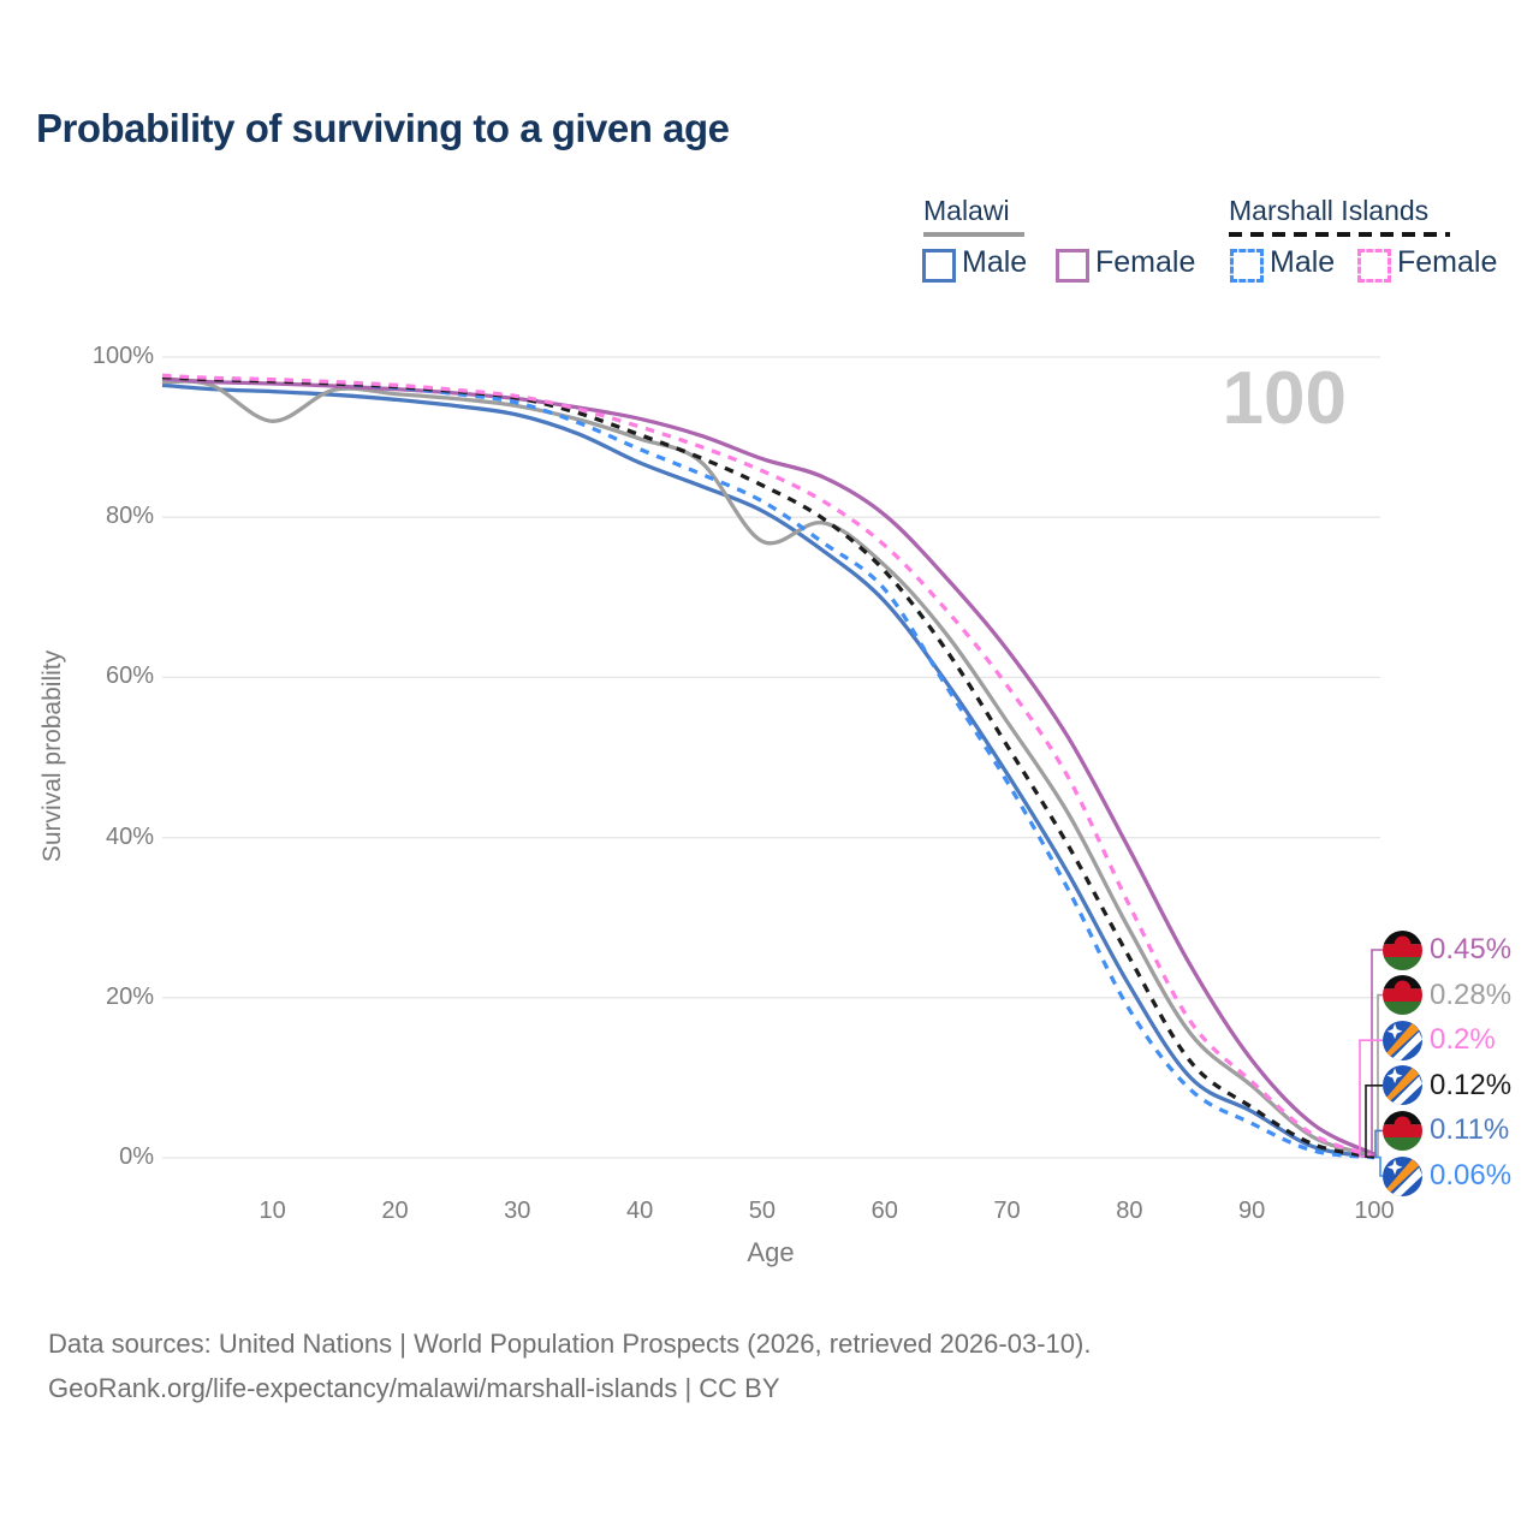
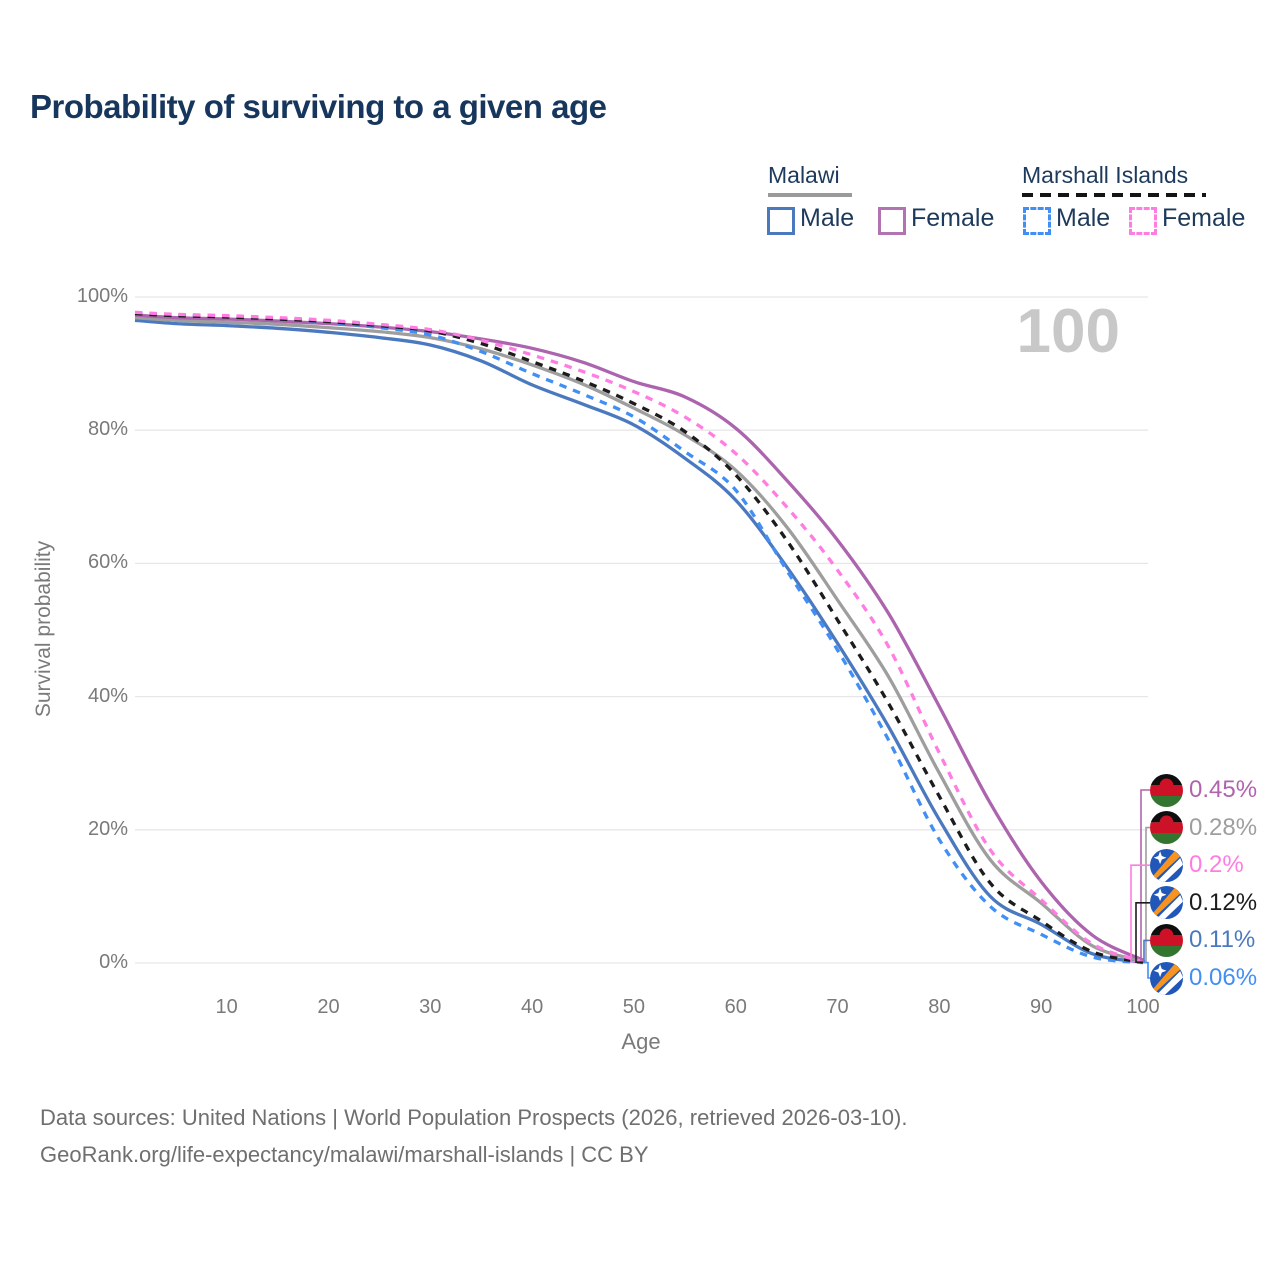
Malawi/10: 92% -> 96%
Malawi/50: 77% -> 83%
